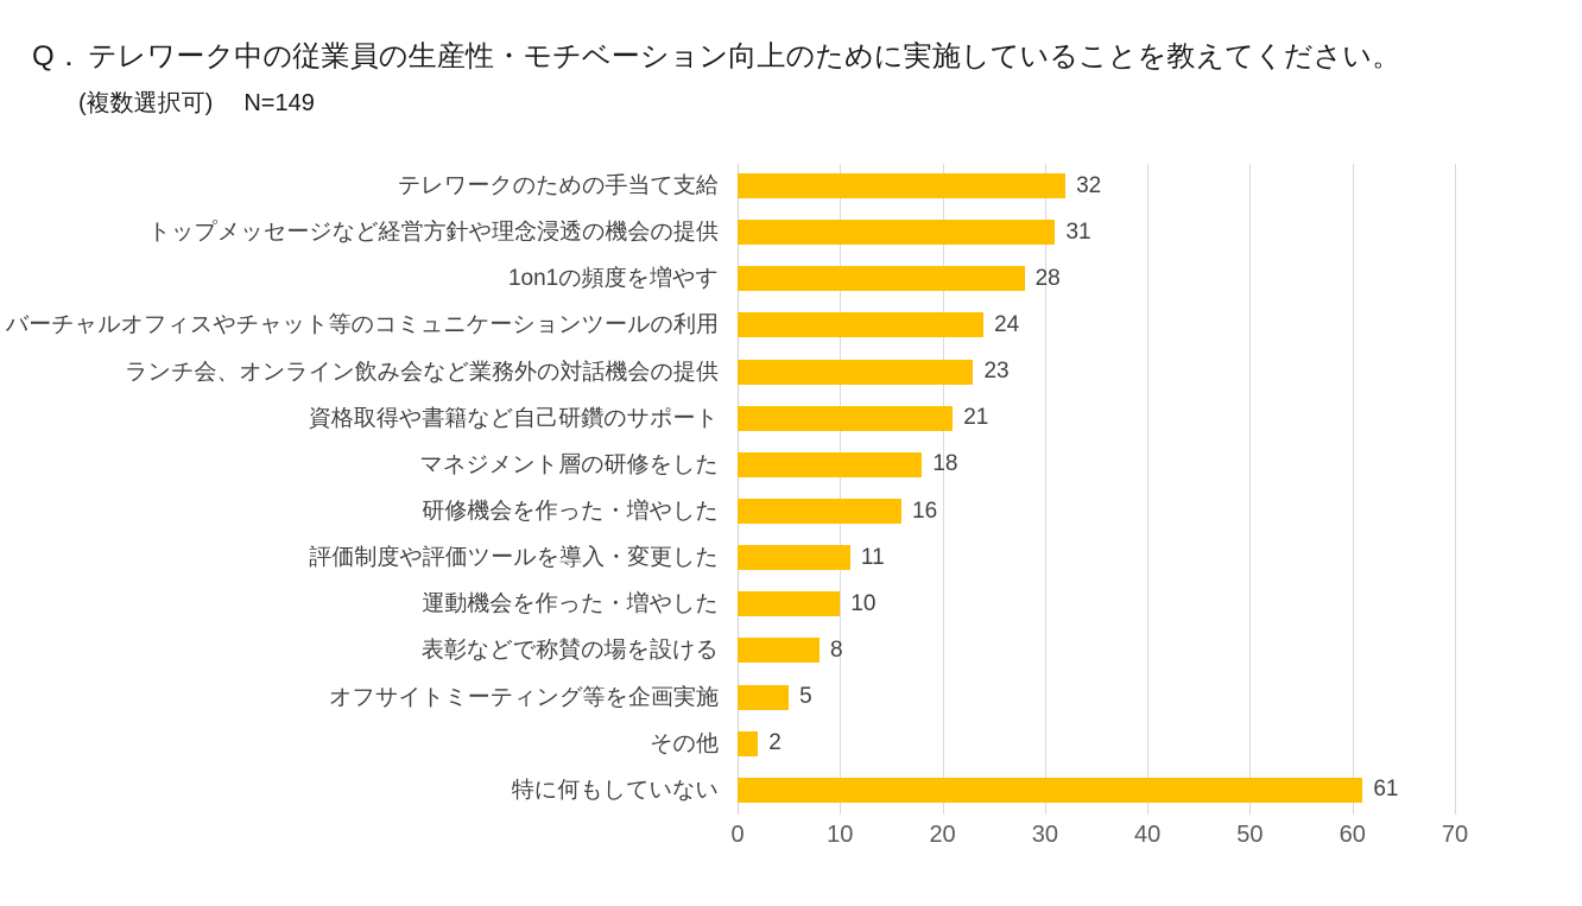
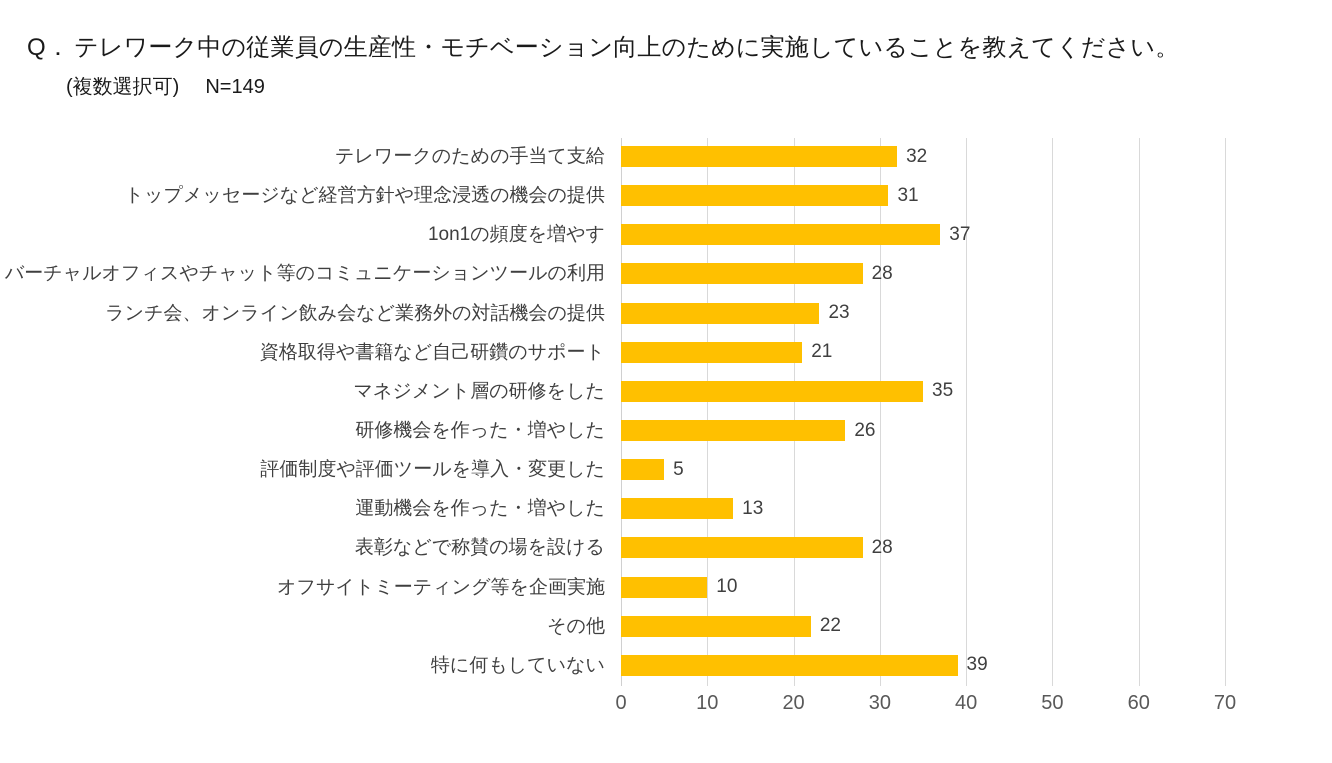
1on1の頻度を増やす: 28 -> 37
バーチャルオフィスやチャット等のコミュニケーションツールの利用: 24 -> 28
マネジメント層の研修をした: 18 -> 35
研修機会を作った・増やした: 16 -> 26
評価制度や評価ツールを導入・変更した: 11 -> 5
運動機会を作った・増やした: 10 -> 13
表彰などで称賛の場を設ける: 8 -> 28
オフサイトミーティング等を企画実施: 5 -> 10
その他: 2 -> 22
特に何もしていない: 61 -> 39
